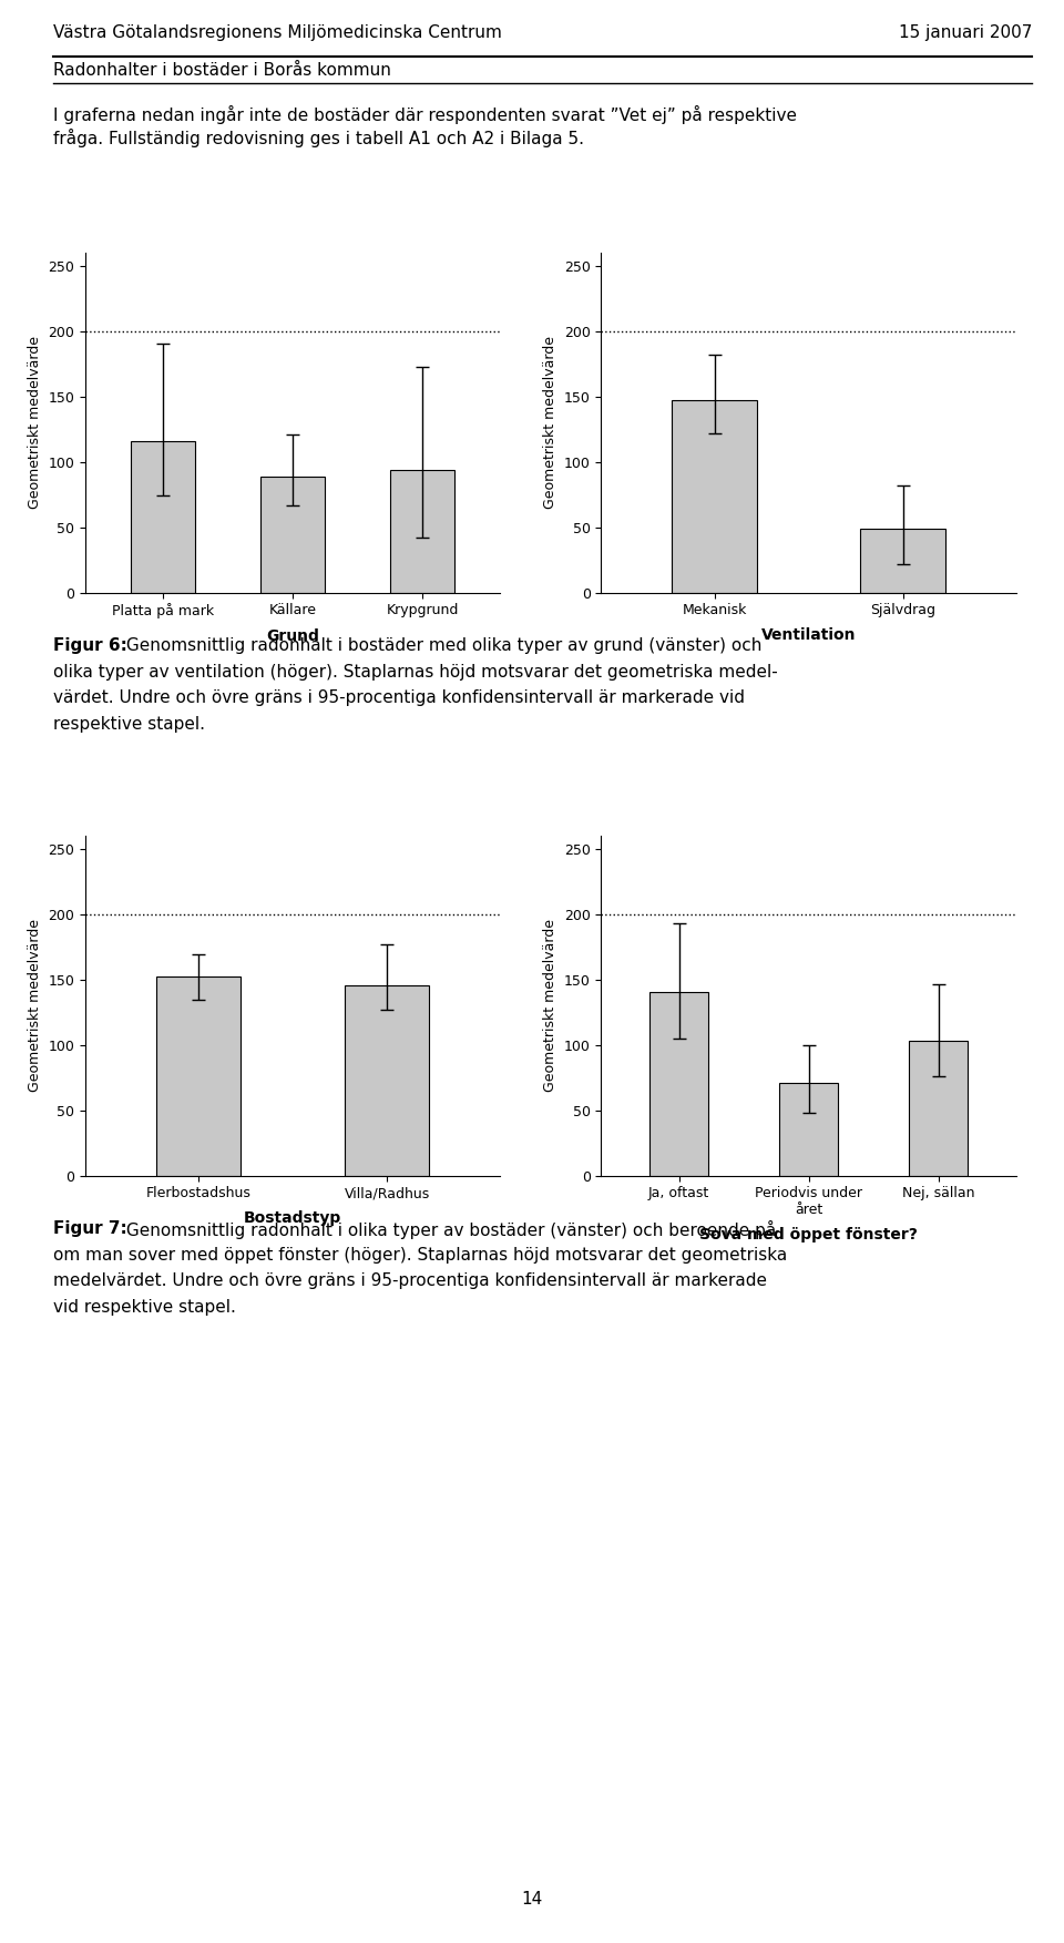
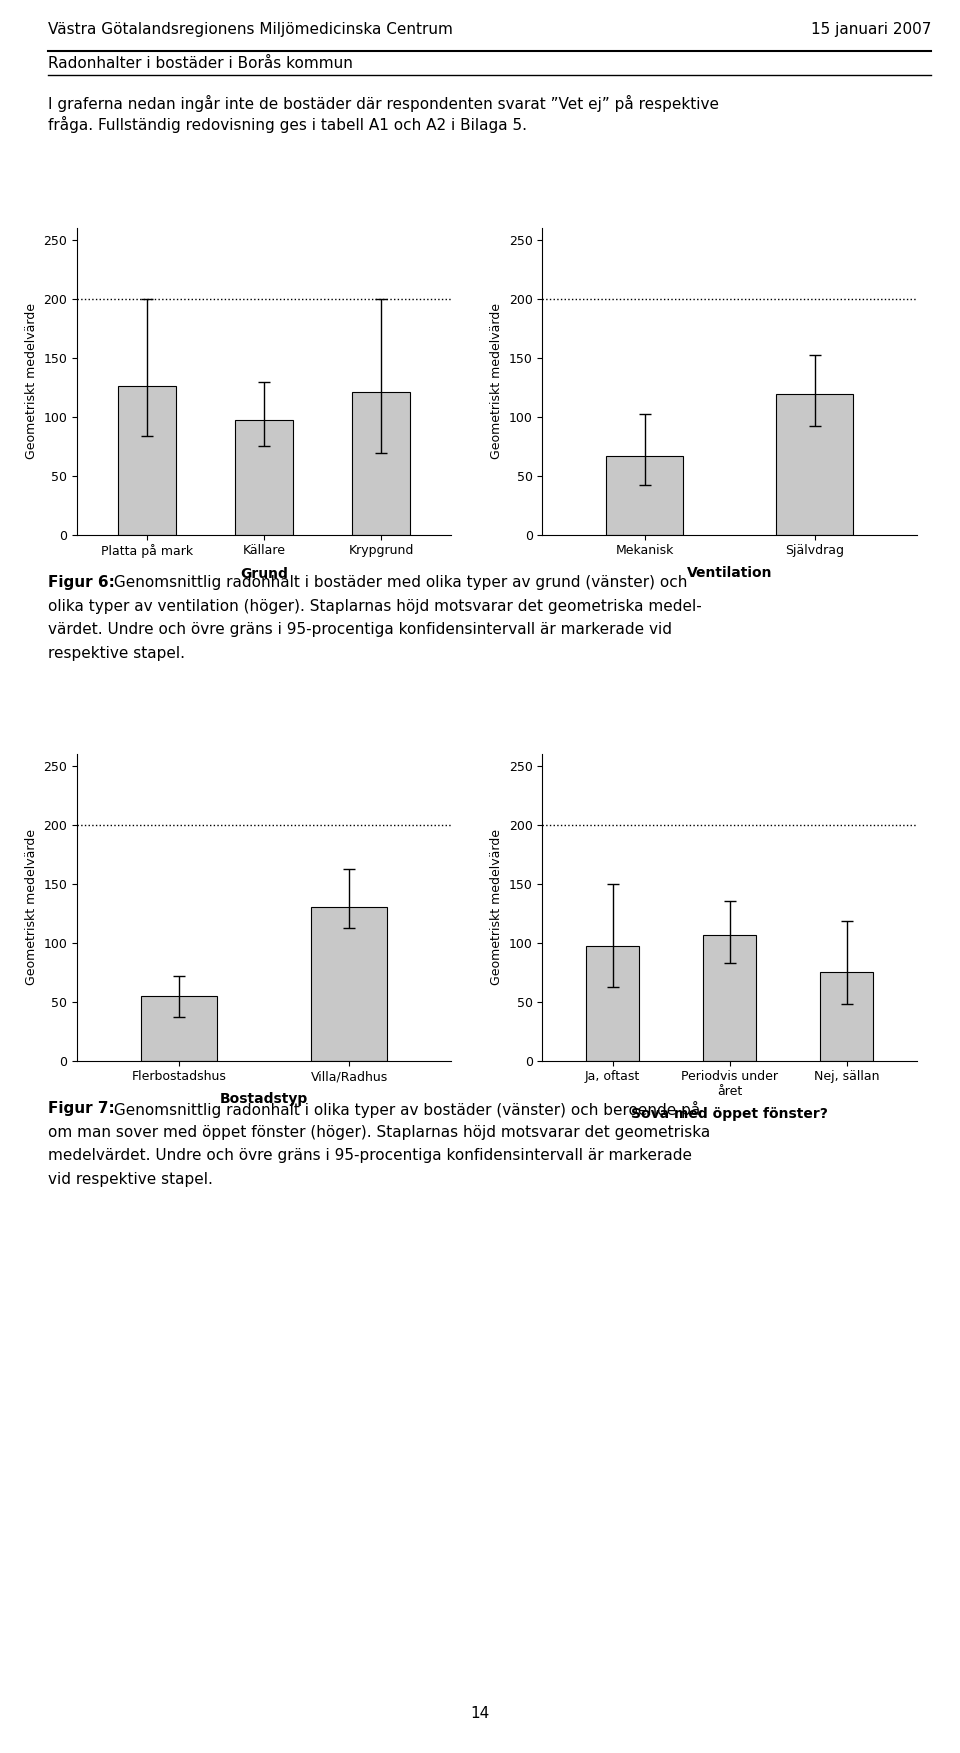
Platta på mark: 116 -> 126
Källare: 89 -> 97
Krypgrund: 94 -> 121
Mekanisk: 147 -> 67
Självdrag: 49 -> 119
Flerbostadshus: 152 -> 55
Villa/Radhus: 145 -> 130
Ja, oftast: 140 -> 97
Periodvis under året: 71 -> 106
Nej, sällan: 103 -> 75
